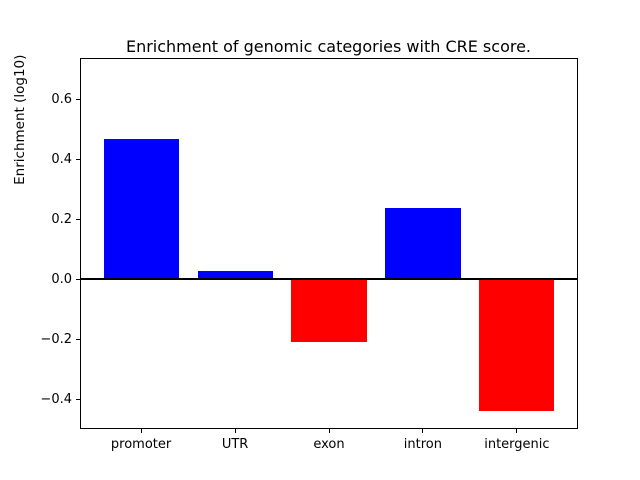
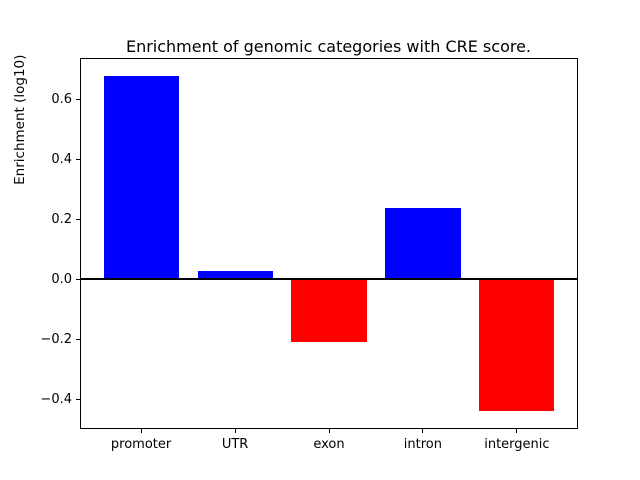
promoter: 0.47 -> 0.68
